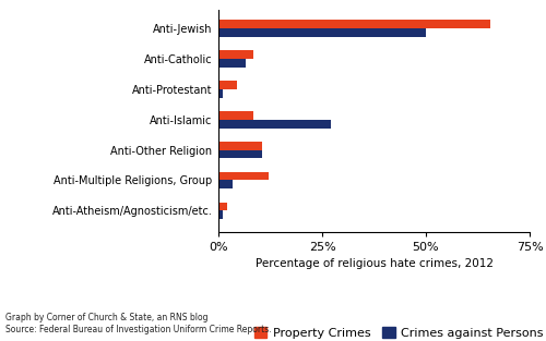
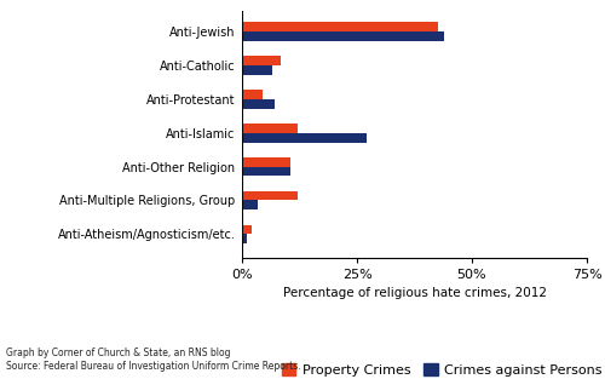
Property Crimes/Anti-Jewish: 65.4% -> 42.5%
Crimes against Persons/Anti-Jewish: 50.0% -> 44.0%
Crimes against Persons/Anti-Protestant: 1.0% -> 7.0%
Property Crimes/Anti-Islamic: 8.5% -> 12.0%
